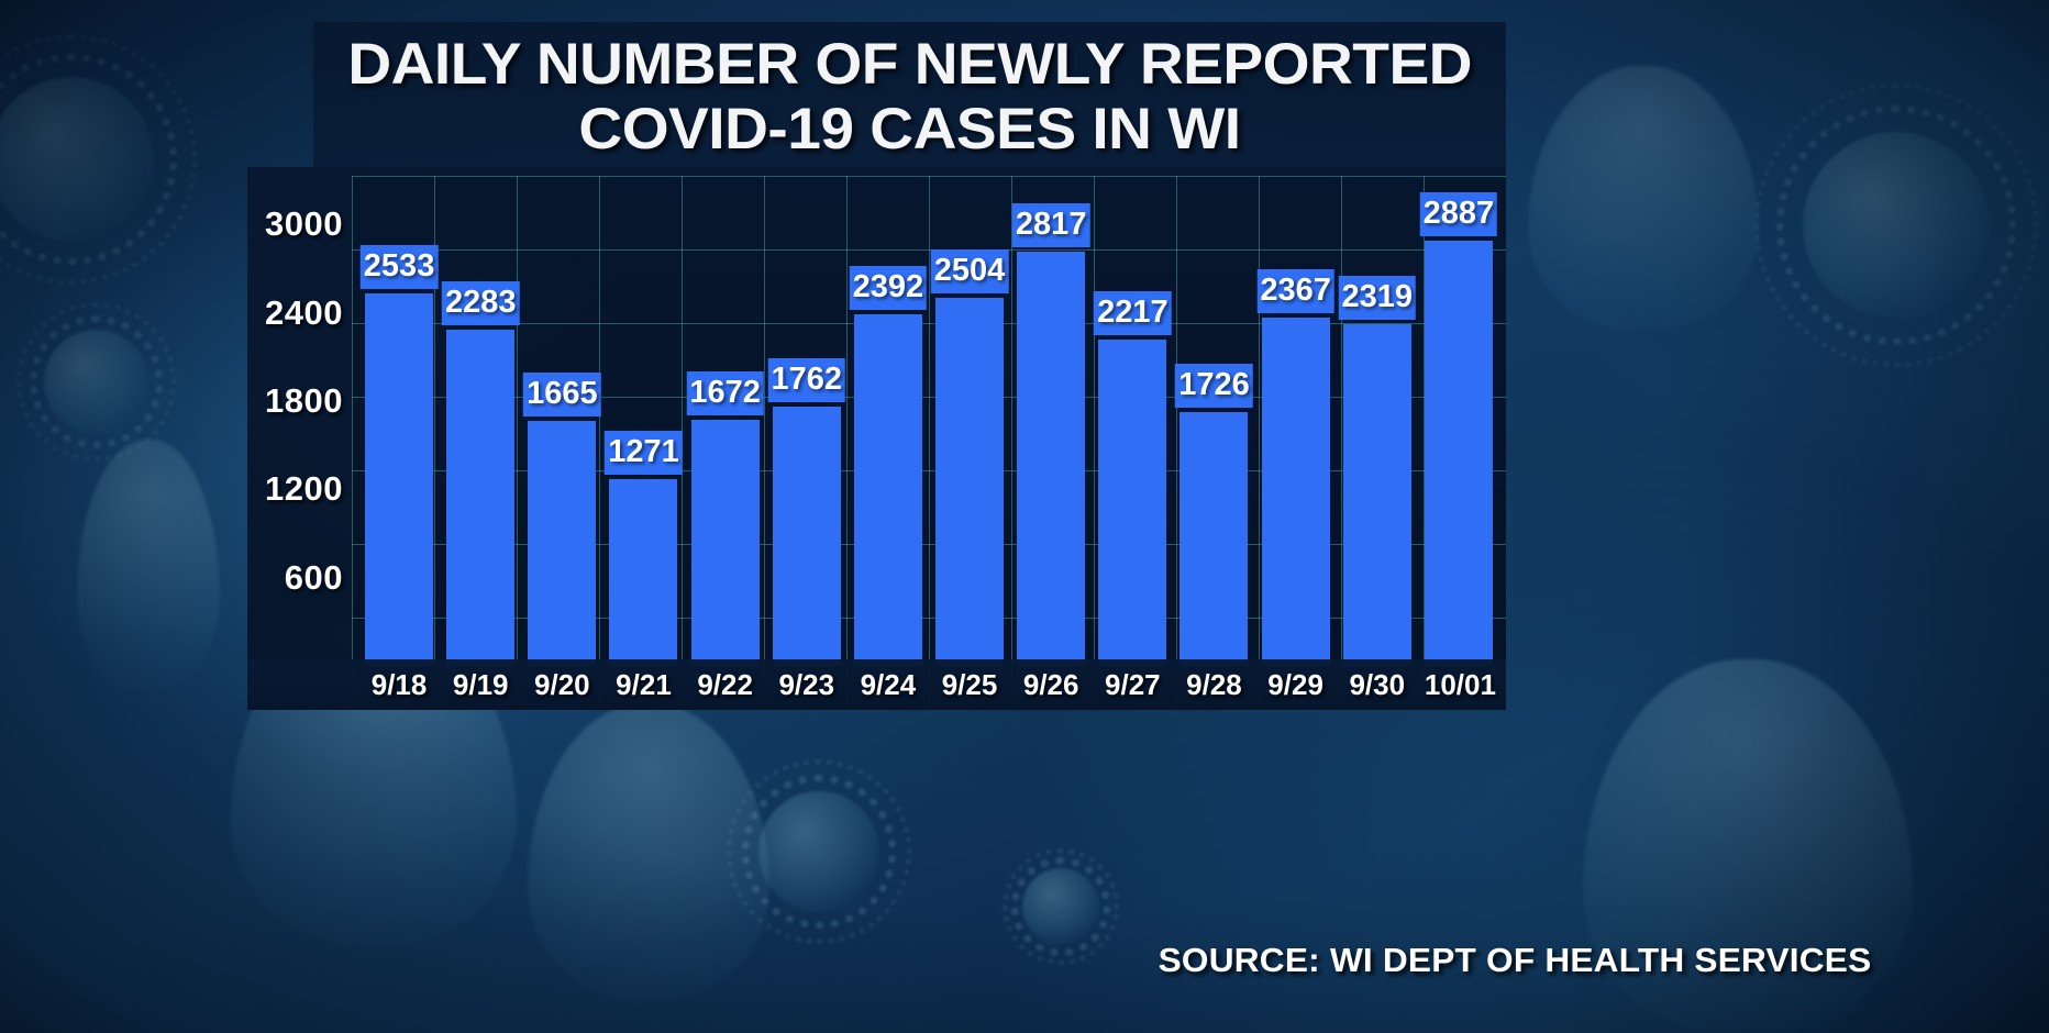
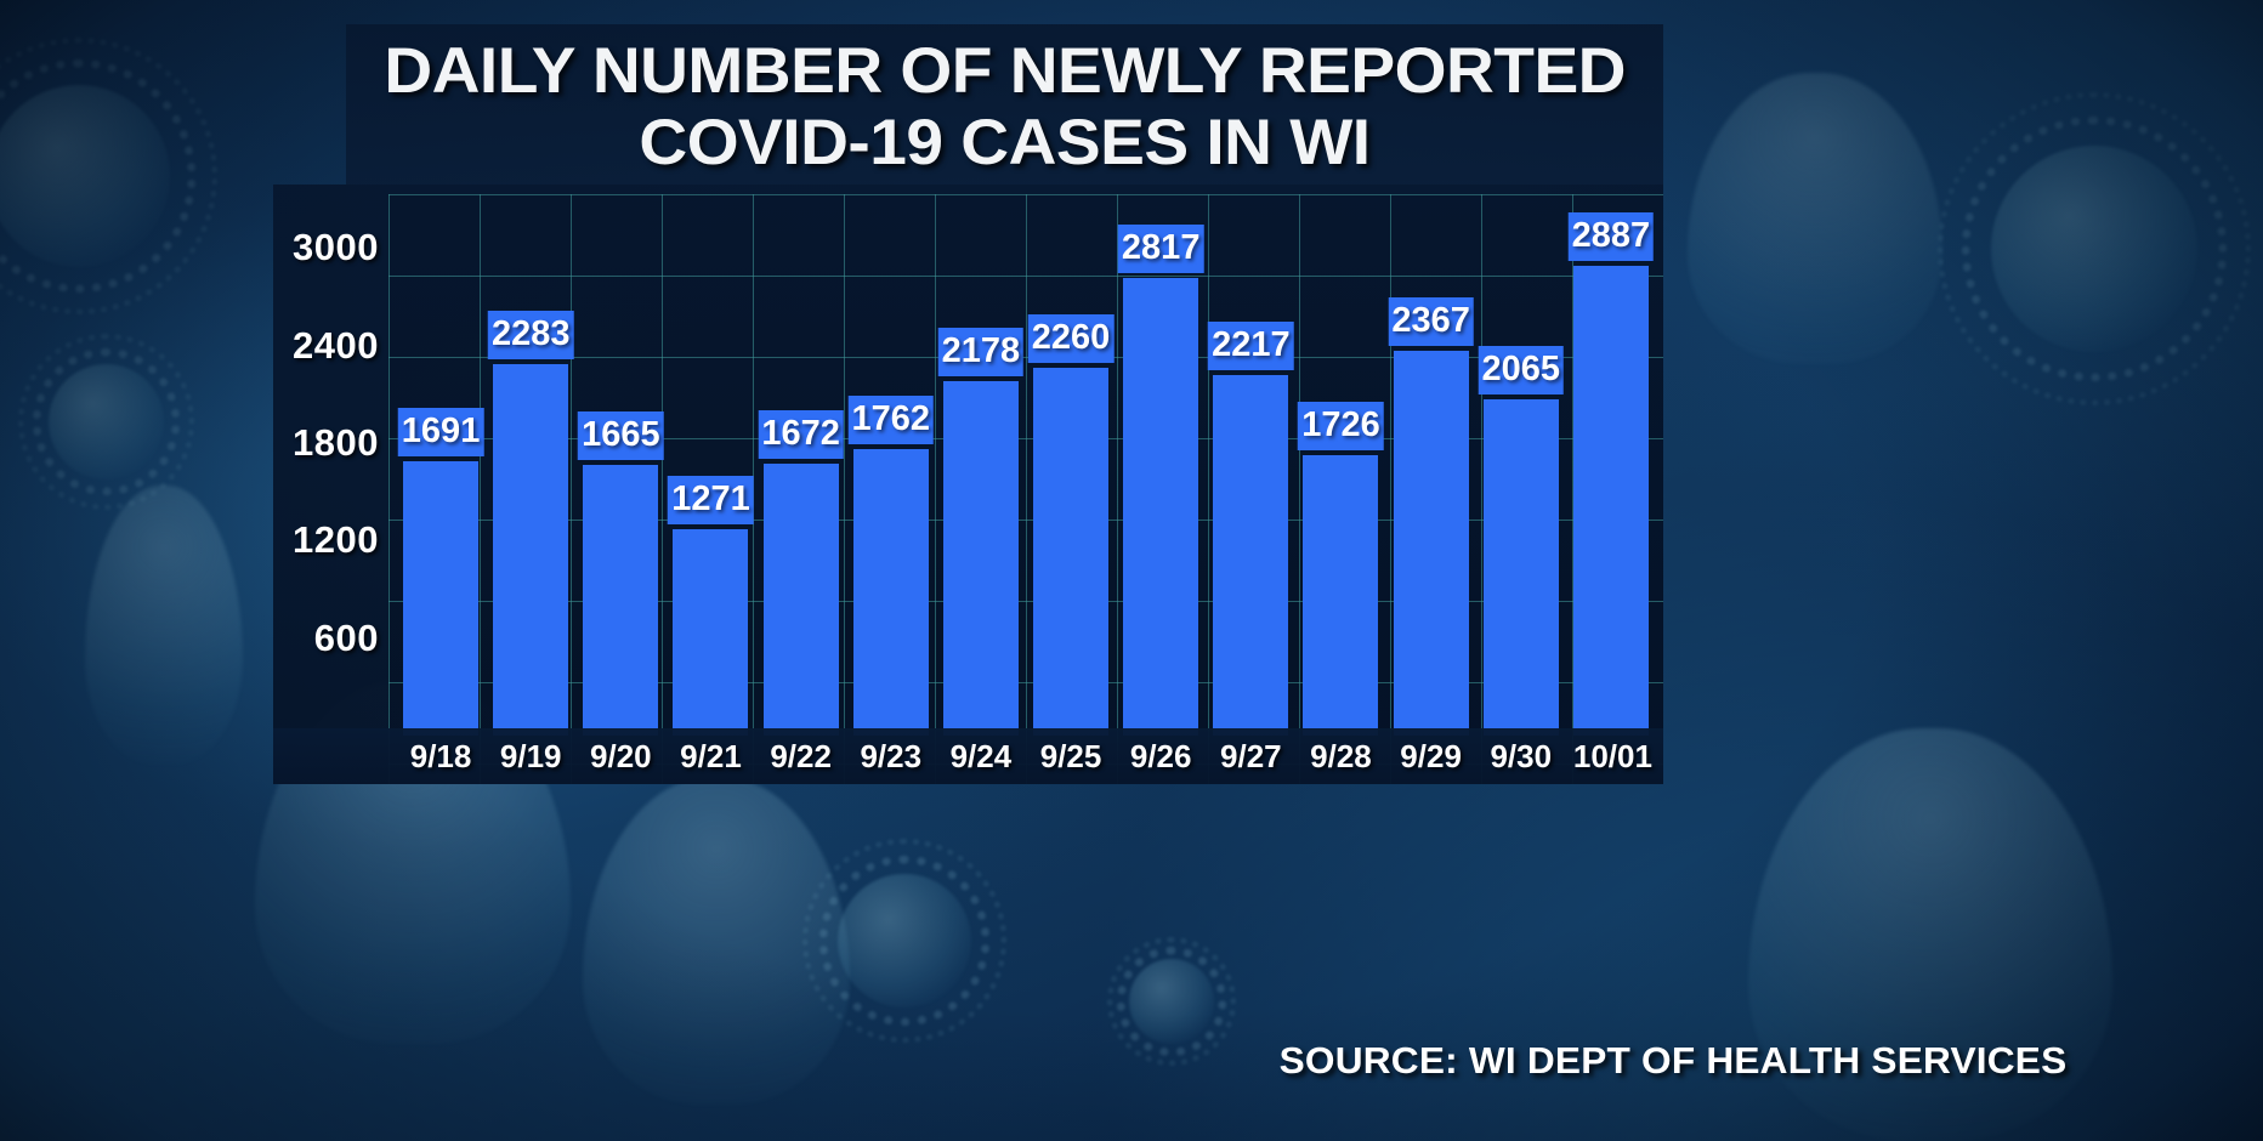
9/18: 2533 -> 1691
9/24: 2392 -> 2178
9/25: 2504 -> 2260
9/30: 2319 -> 2065
